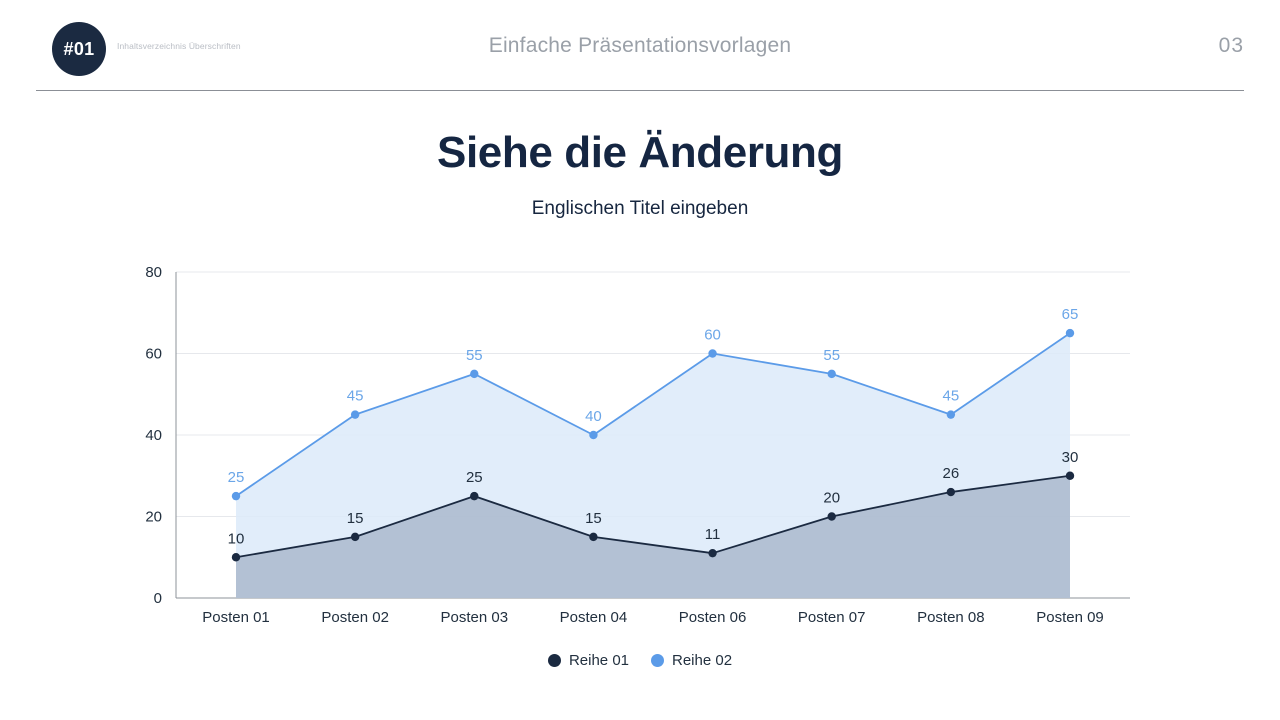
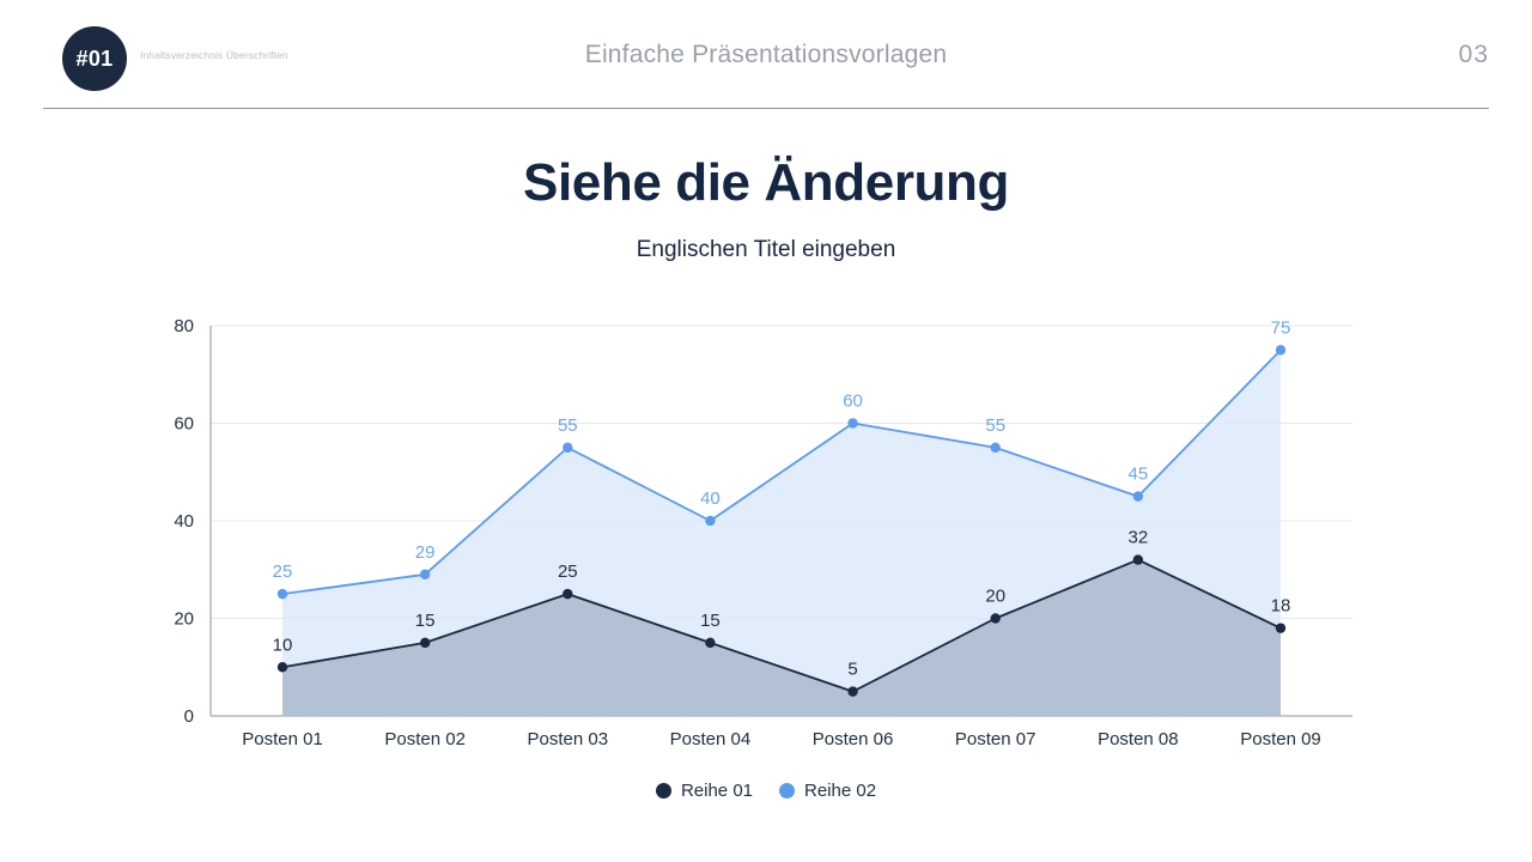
Reihe 02/Posten 02: 45 -> 29
Reihe 01/Posten 06: 11 -> 5
Reihe 01/Posten 08: 26 -> 32
Reihe 01/Posten 09: 30 -> 18
Reihe 02/Posten 09: 65 -> 75
